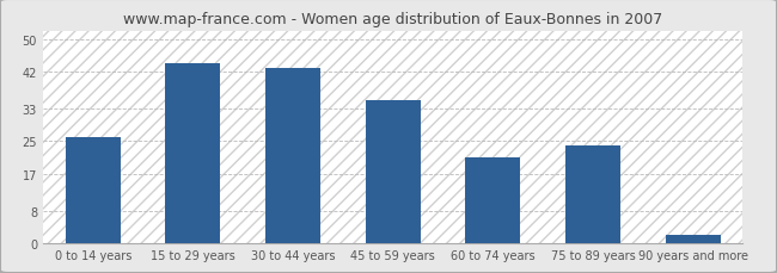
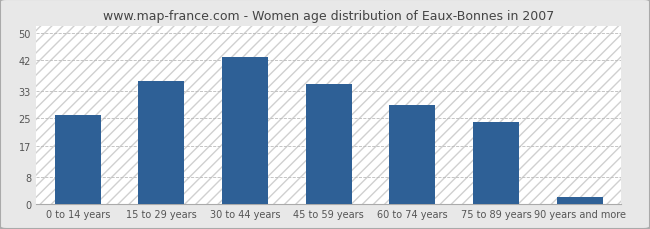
15 to 29 years: 44 -> 36
60 to 74 years: 21 -> 29
